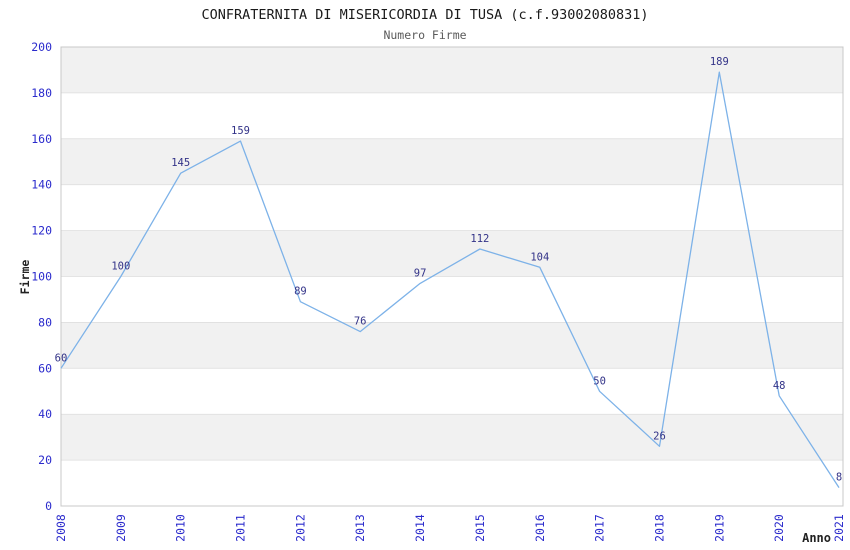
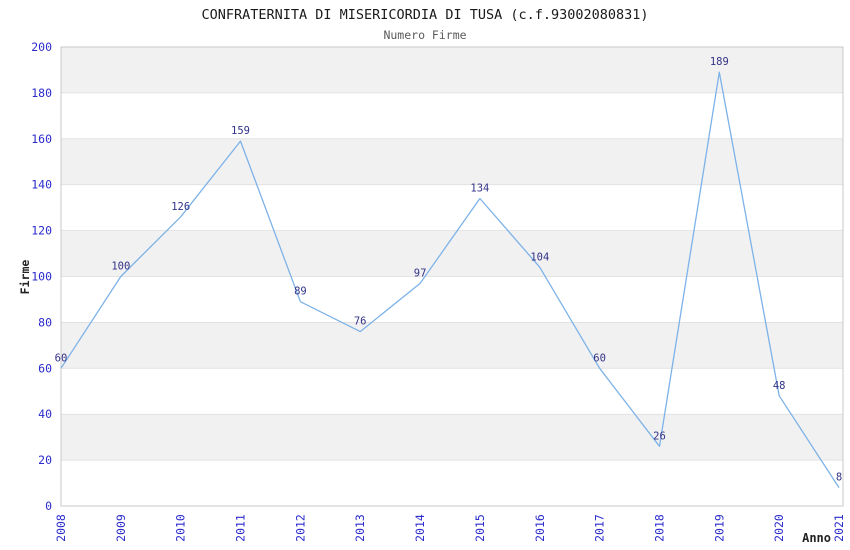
2010: 145 -> 126
2015: 112 -> 134
2017: 50 -> 60
